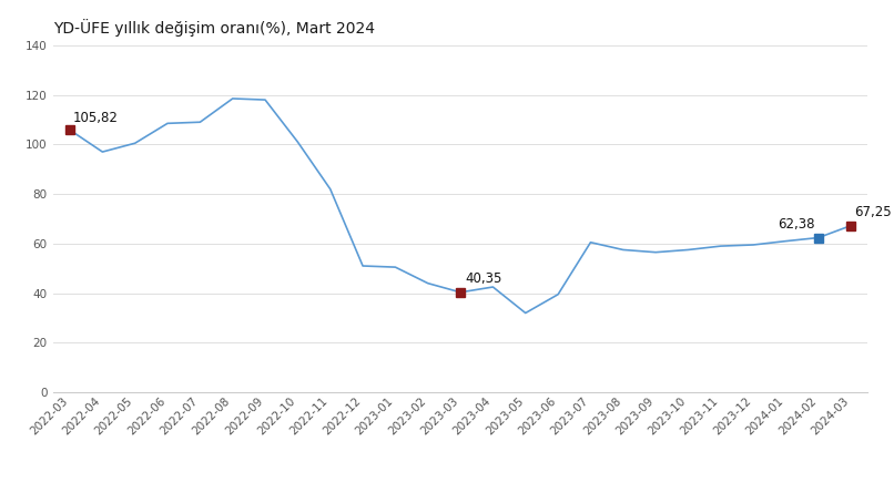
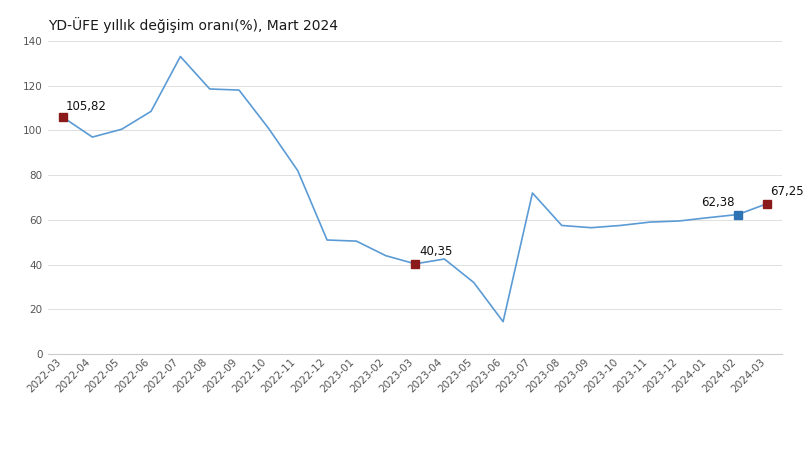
2022-07: 109.0 -> 133.0
2023-06: 39.5 -> 14.5
2023-07: 60.5 -> 72.0
